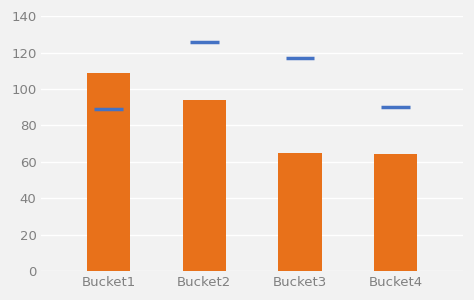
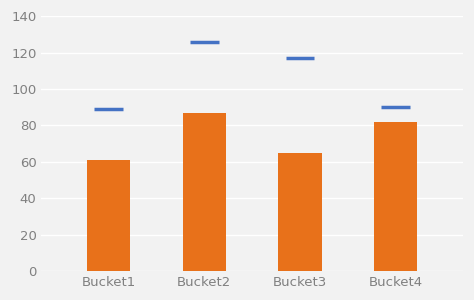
Bucket1: 109 -> 61
Bucket2: 94 -> 87
Bucket4: 64 -> 82
